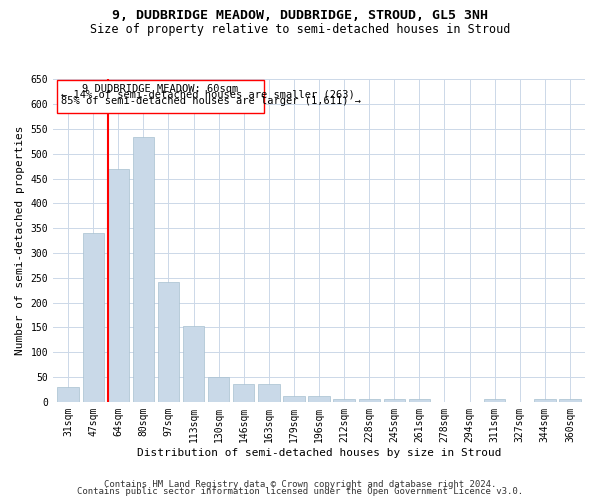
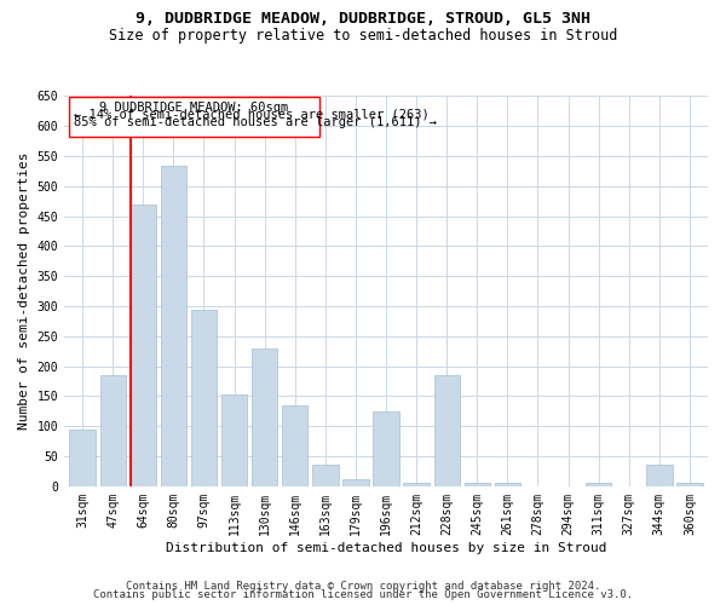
31sqm: 30 -> 95
47sqm: 340 -> 185
97sqm: 242 -> 295
130sqm: 50 -> 230
146sqm: 36 -> 135
196sqm: 12 -> 125
228sqm: 6 -> 185
344sqm: 5 -> 35
